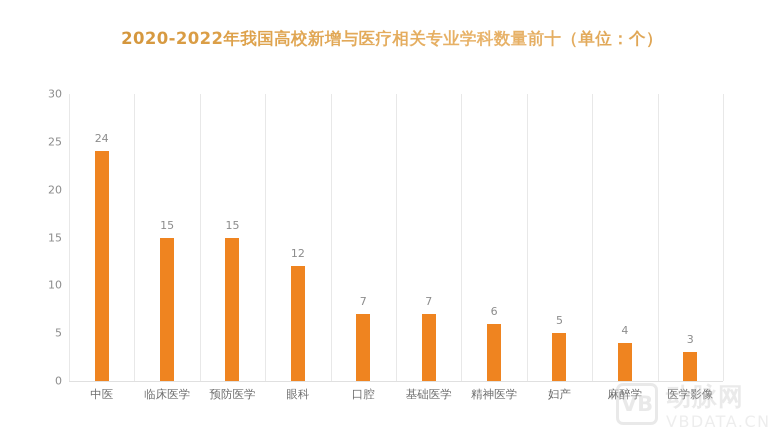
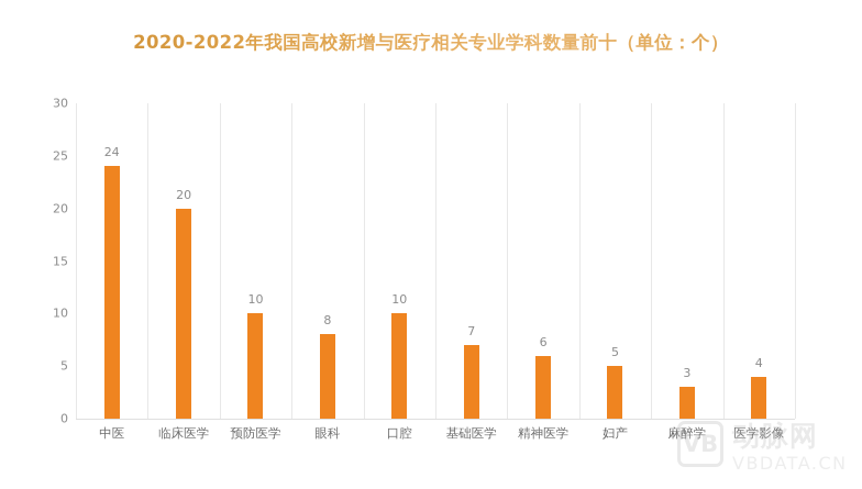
临床医学: 15 -> 20
预防医学: 15 -> 10
眼科: 12 -> 8
口腔: 7 -> 10
麻醉学: 4 -> 3
医学影像: 3 -> 4
